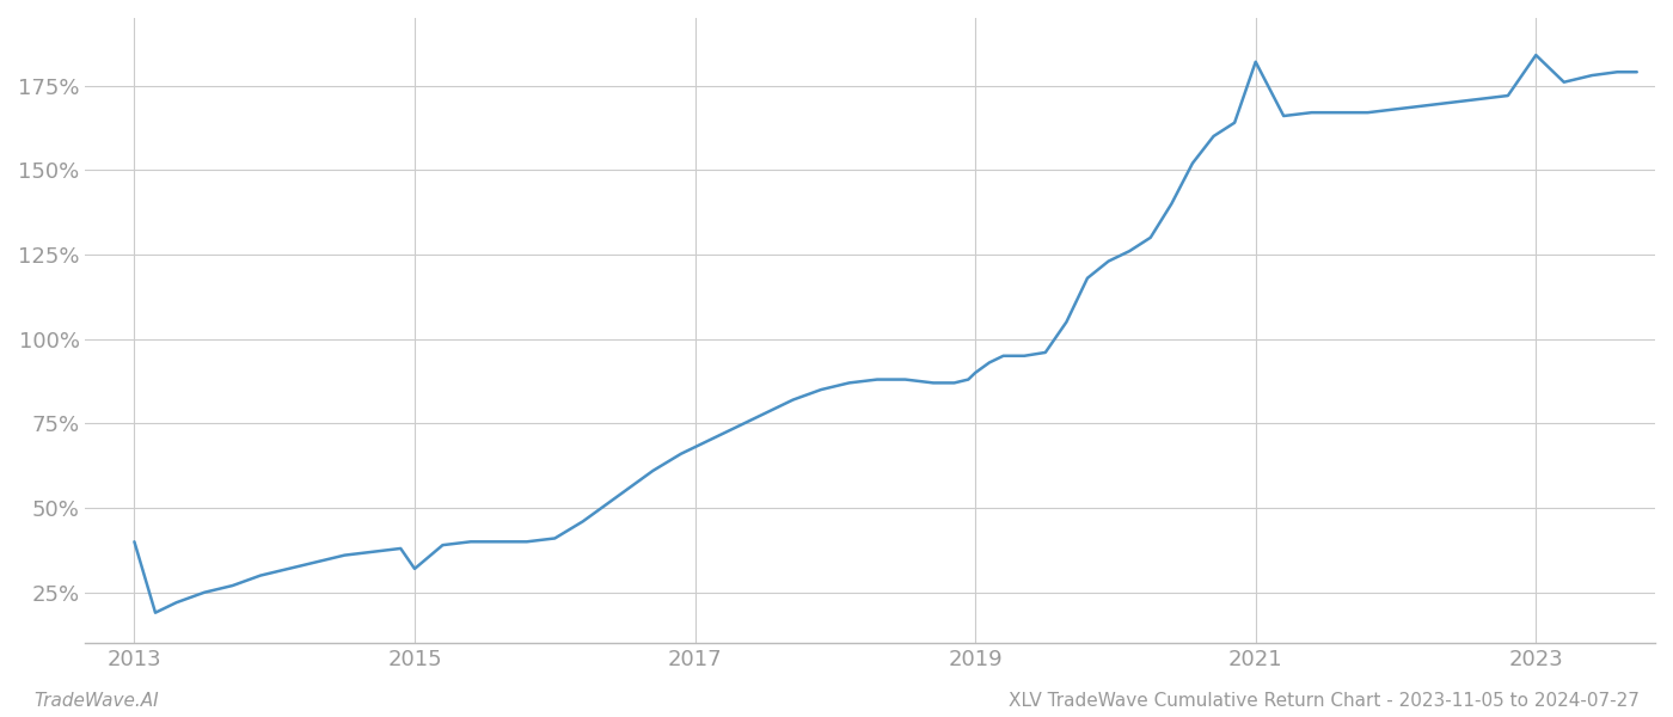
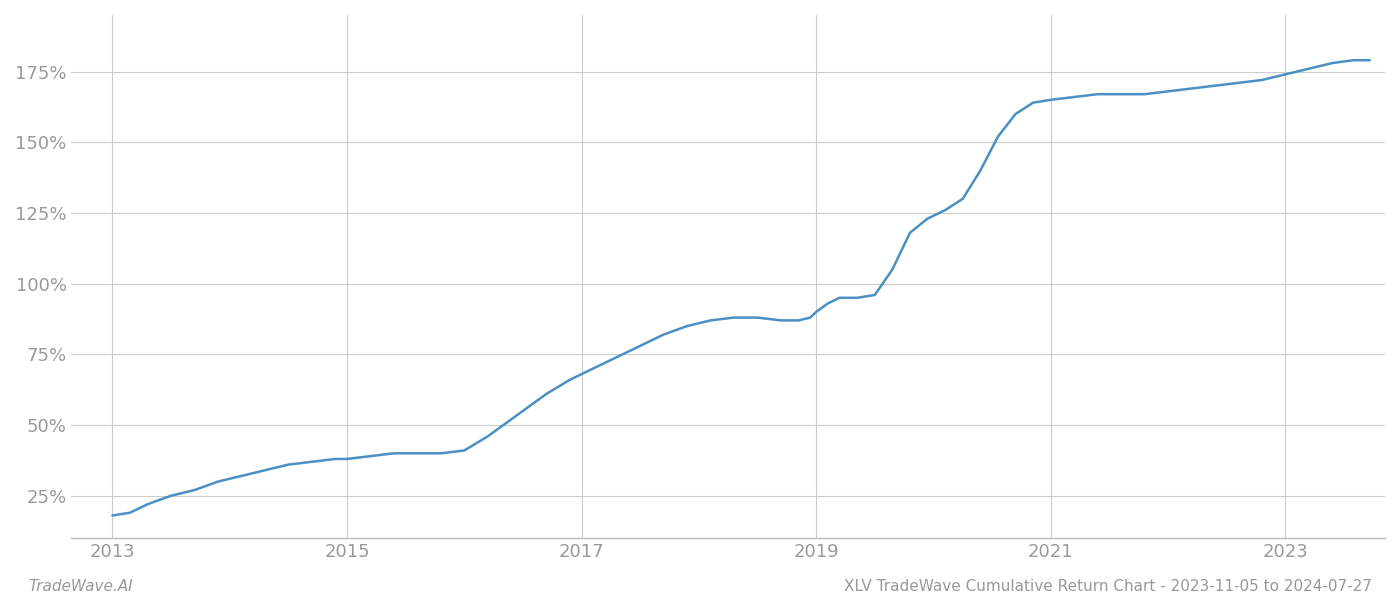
2013: 40% -> 18%
2015: 32% -> 38%
2021: 182% -> 165%
2023: 184% -> 174%
